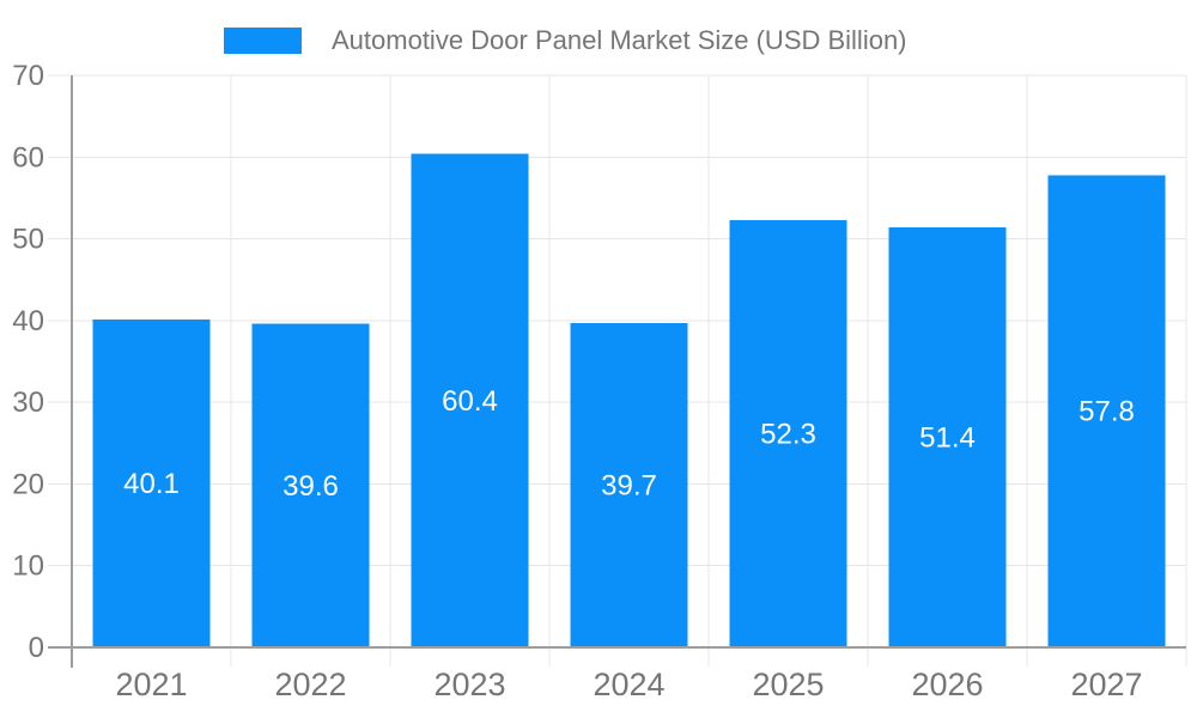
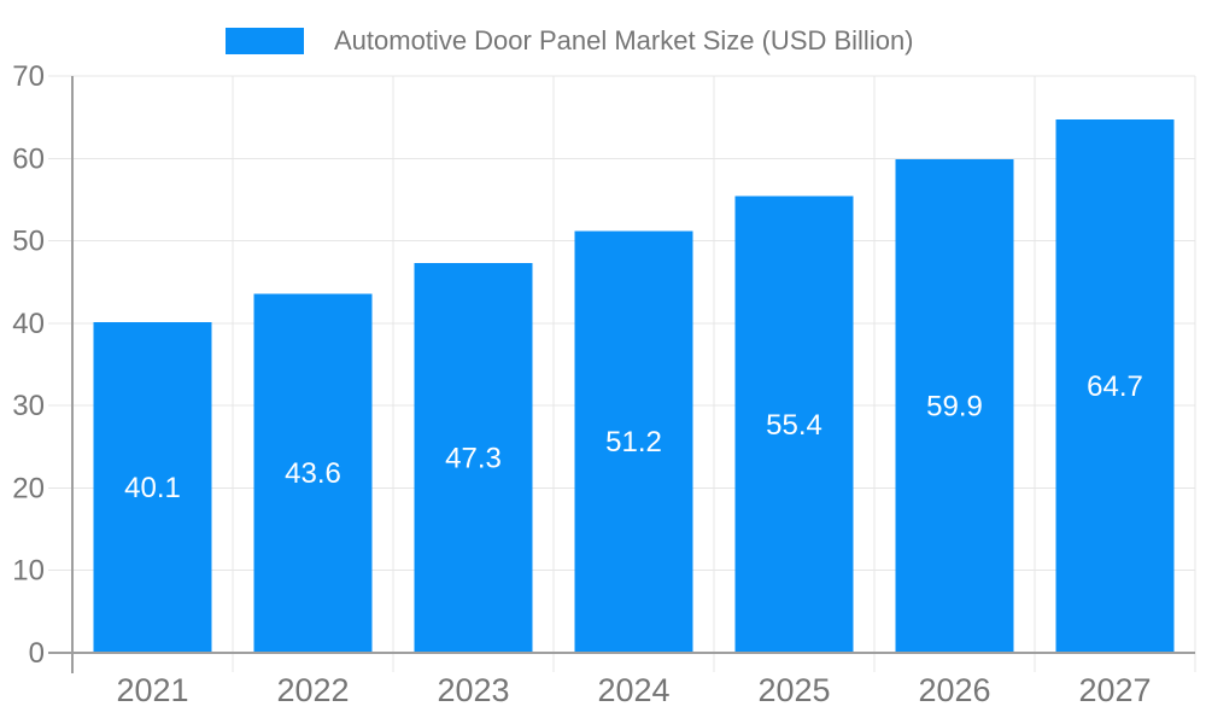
2022: 39.6 -> 43.6
2023: 60.4 -> 47.3
2024: 39.7 -> 51.2
2025: 52.3 -> 55.4
2026: 51.4 -> 59.9
2027: 57.8 -> 64.7
